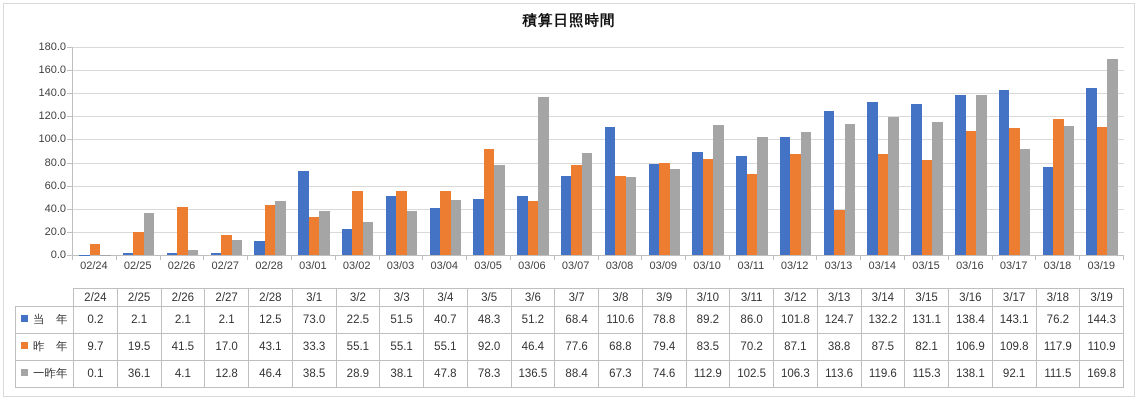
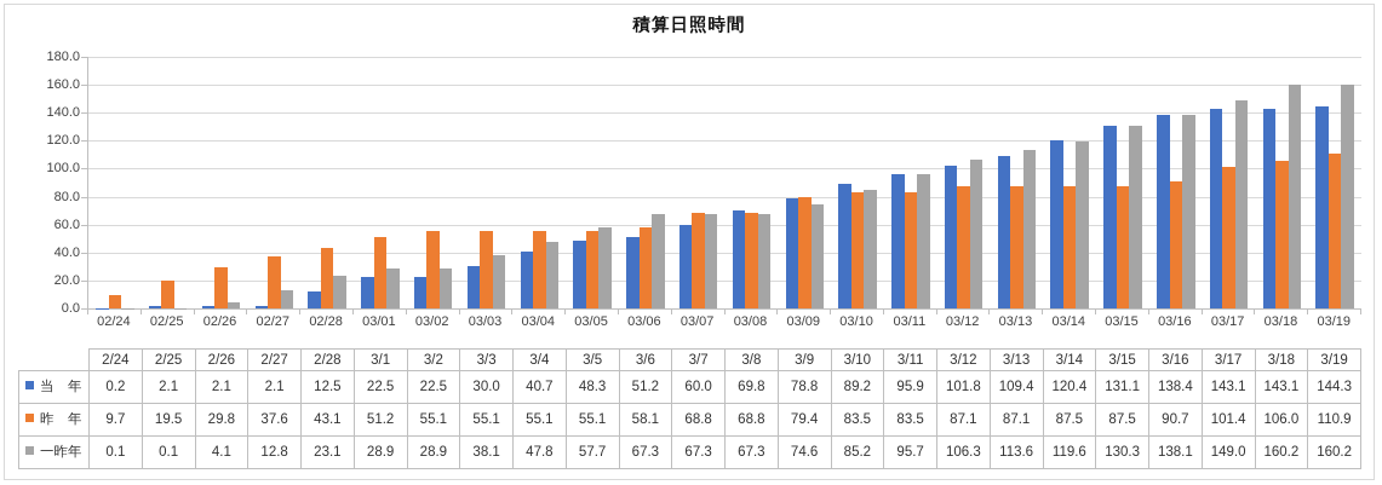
一昨年/02/25: 36.1 -> 0.1
昨 年/02/26: 41.5 -> 29.8
昨 年/02/27: 17.0 -> 37.6
一昨年/02/28: 46.4 -> 23.1
当 年/03/01: 73.0 -> 22.5
昨 年/03/01: 33.3 -> 51.2
一昨年/03/01: 38.5 -> 28.9
当 年/03/03: 51.5 -> 30.0
昨 年/03/05: 92.0 -> 55.1
一昨年/03/05: 78.3 -> 57.7
昨 年/03/06: 46.4 -> 58.1
一昨年/03/06: 136.5 -> 67.3
当 年/03/07: 68.4 -> 60.0
昨 年/03/07: 77.6 -> 68.8
一昨年/03/07: 88.4 -> 67.3
当 年/03/08: 110.6 -> 69.8
一昨年/03/10: 112.9 -> 85.2
当 年/03/11: 86.0 -> 95.9
昨 年/03/11: 70.2 -> 83.5
一昨年/03/11: 102.5 -> 95.7
当 年/03/13: 124.7 -> 109.4
昨 年/03/13: 38.8 -> 87.1
当 年/03/14: 132.2 -> 120.4
昨 年/03/15: 82.1 -> 87.5
一昨年/03/15: 115.3 -> 130.3
昨 年/03/16: 106.9 -> 90.7
昨 年/03/17: 109.8 -> 101.4
一昨年/03/17: 92.1 -> 149.0
当 年/03/18: 76.2 -> 143.1
昨 年/03/18: 117.9 -> 106.0
一昨年/03/18: 111.5 -> 160.2
一昨年/03/19: 169.8 -> 160.2
